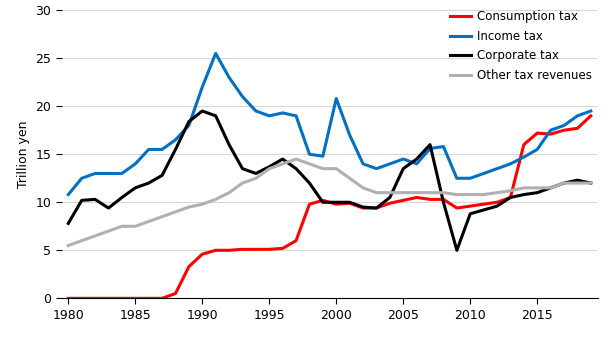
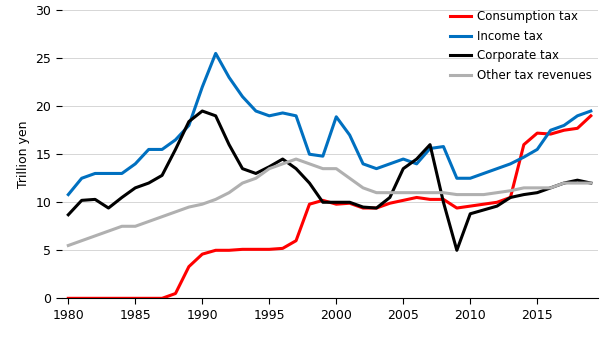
Corporate tax/1980: 7.8 -> 8.7
Income tax/2000: 20.8 -> 18.9
